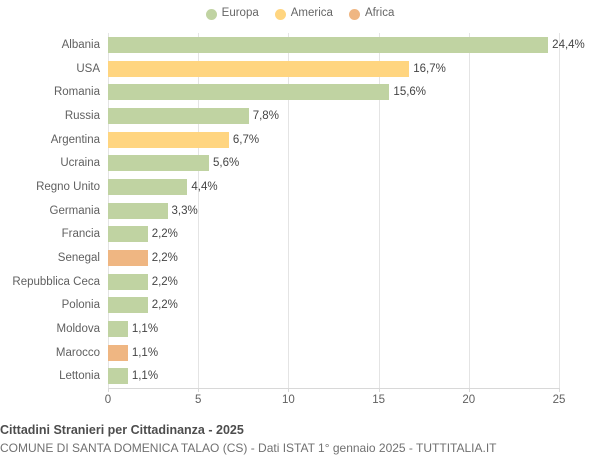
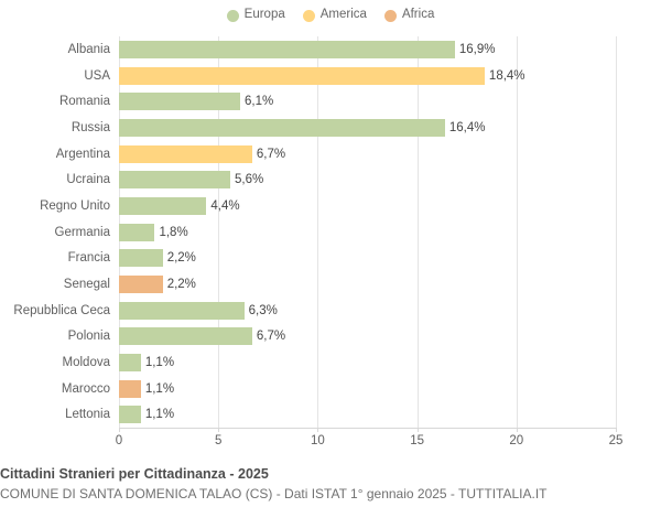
Albania: 24,4% -> 16,9%
USA: 16,7% -> 18,4%
Romania: 15,6% -> 6,1%
Russia: 7,8% -> 16,4%
Germania: 3,3% -> 1,8%
Repubblica Ceca: 2,2% -> 6,3%
Polonia: 2,2% -> 6,7%
